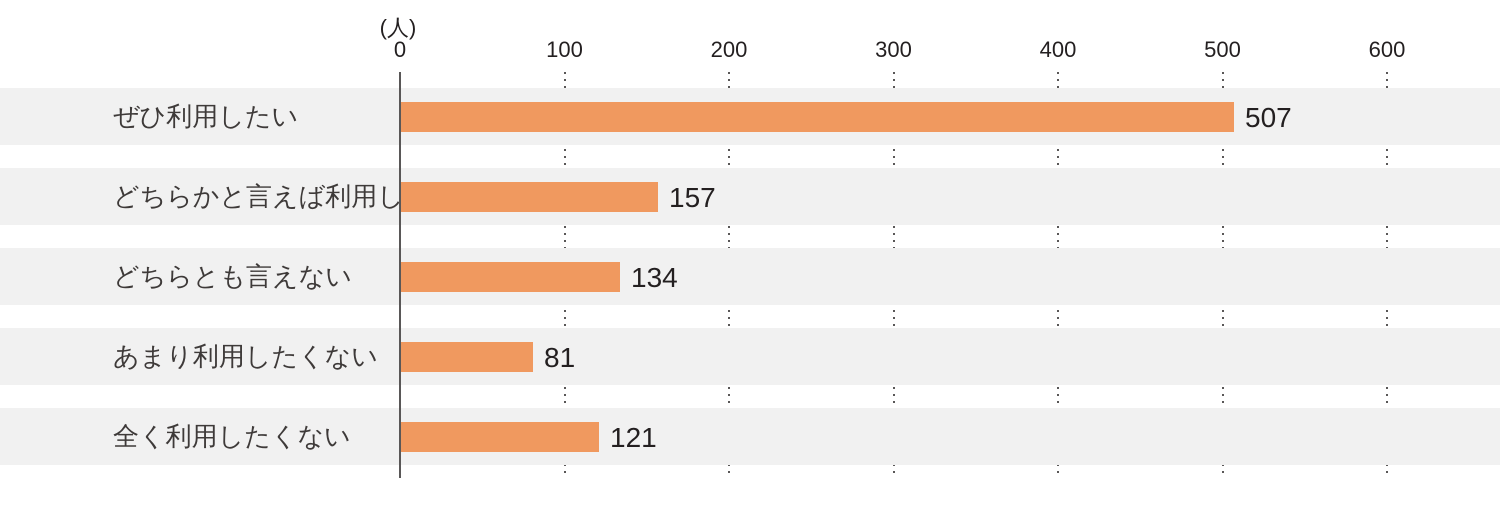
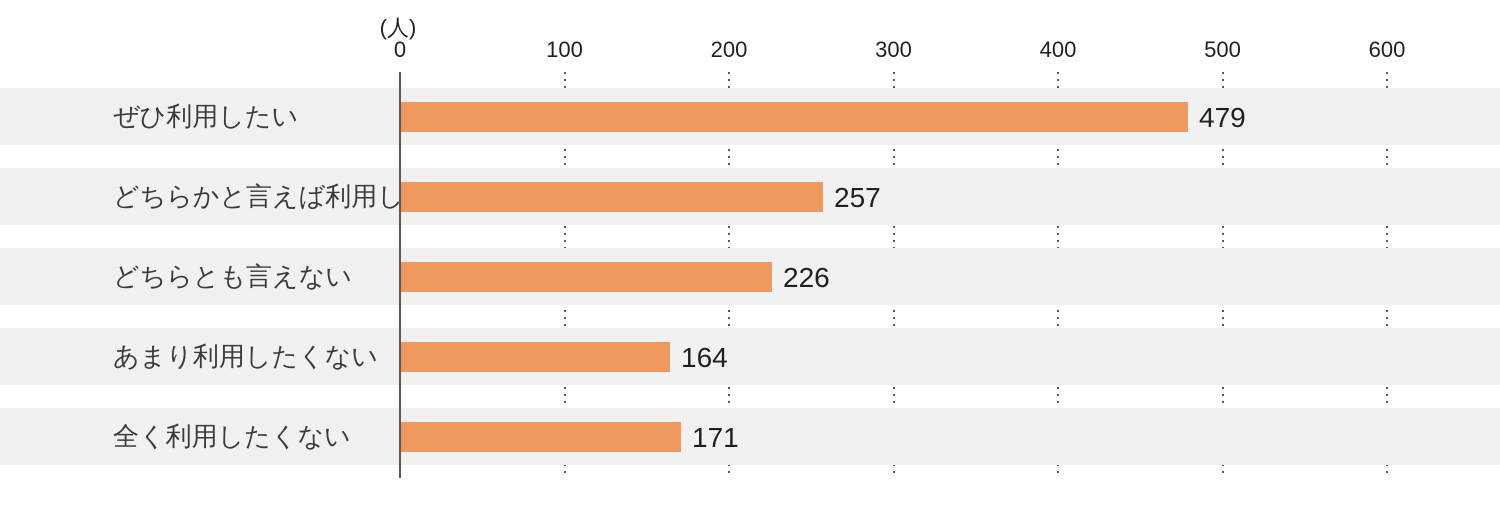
ぜひ利用したい: 507 -> 479
どちらかと言えば利用したい: 157 -> 257
どちらとも言えない: 134 -> 226
あまり利用したくない: 81 -> 164
全く利用したくない: 121 -> 171
